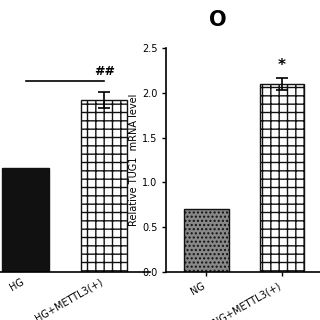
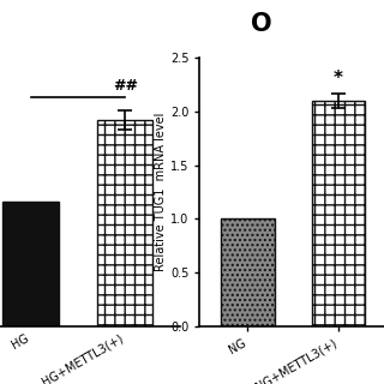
NG: 0.7 -> 1.0
